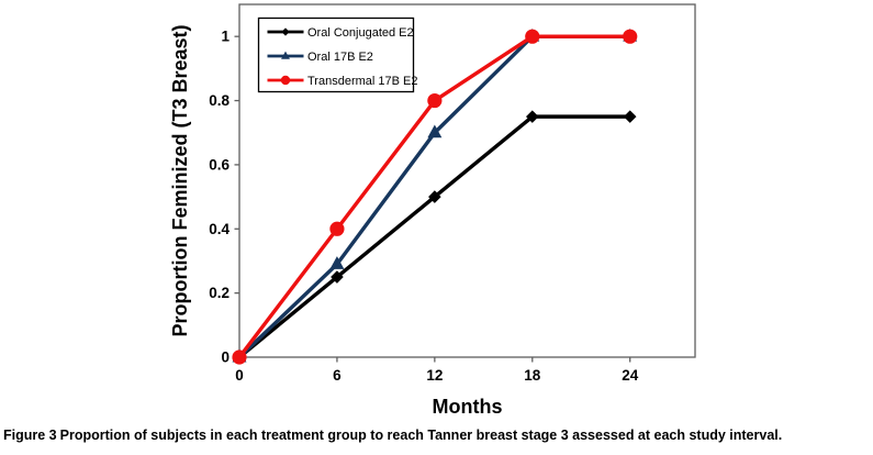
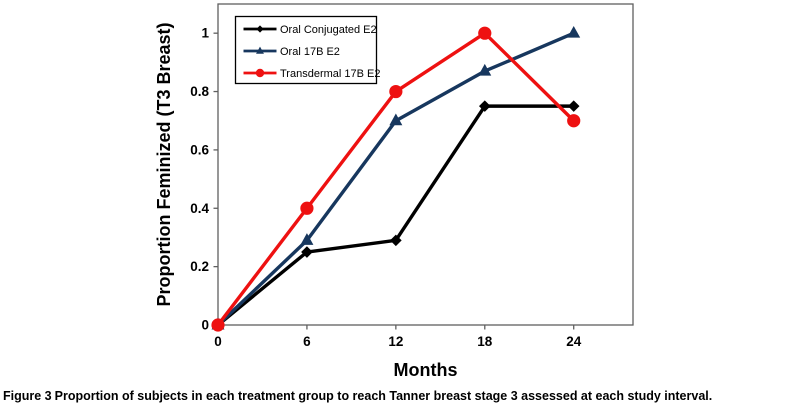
Oral Conjugated E2/12: 0.50 -> 0.29
Oral 17B E2/18: 1.00 -> 0.87
Transdermal 17B E2/24: 1.0 -> 0.7
